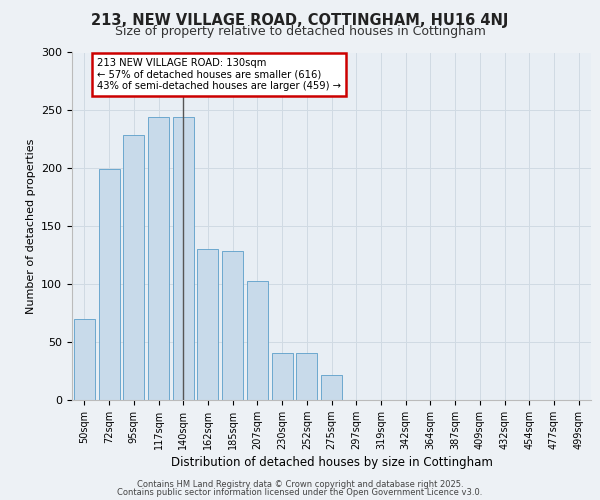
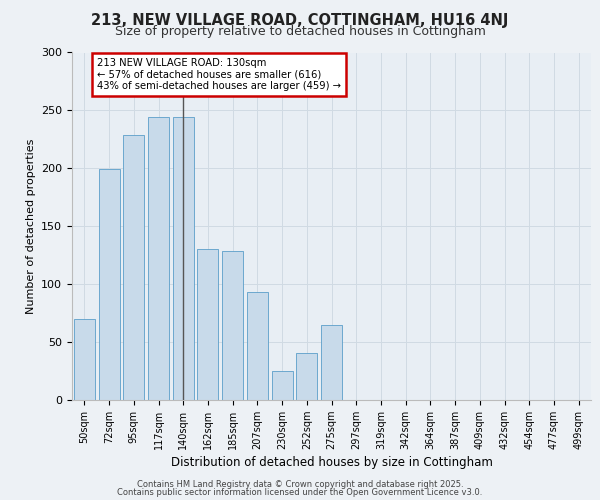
207sqm: 103 -> 93
230sqm: 41 -> 25
275sqm: 22 -> 65
